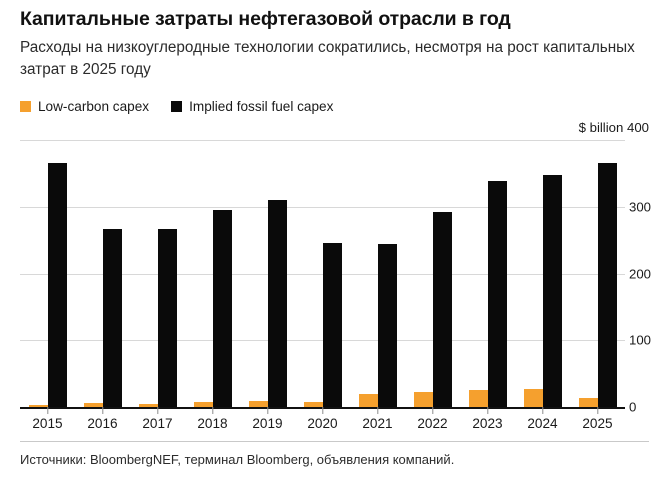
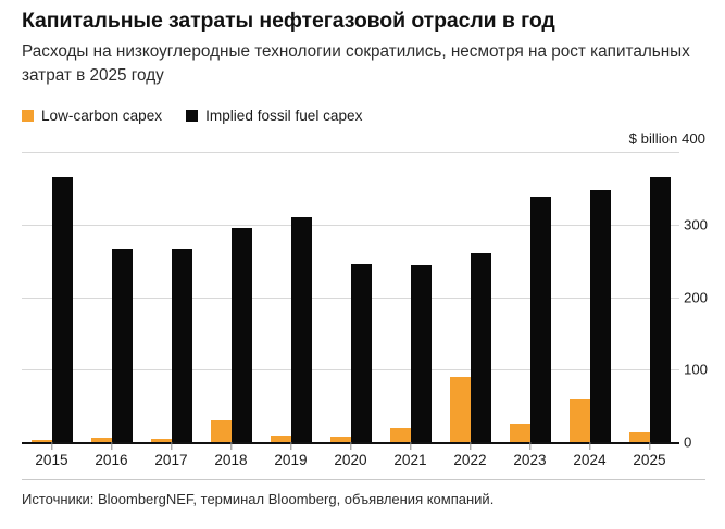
Low-carbon capex/2018: 10 -> 30
Low-carbon capex/2022: 20 -> 90
Implied fossil fuel capex/2022: 290 -> 260
Low-carbon capex/2024: 30 -> 60
